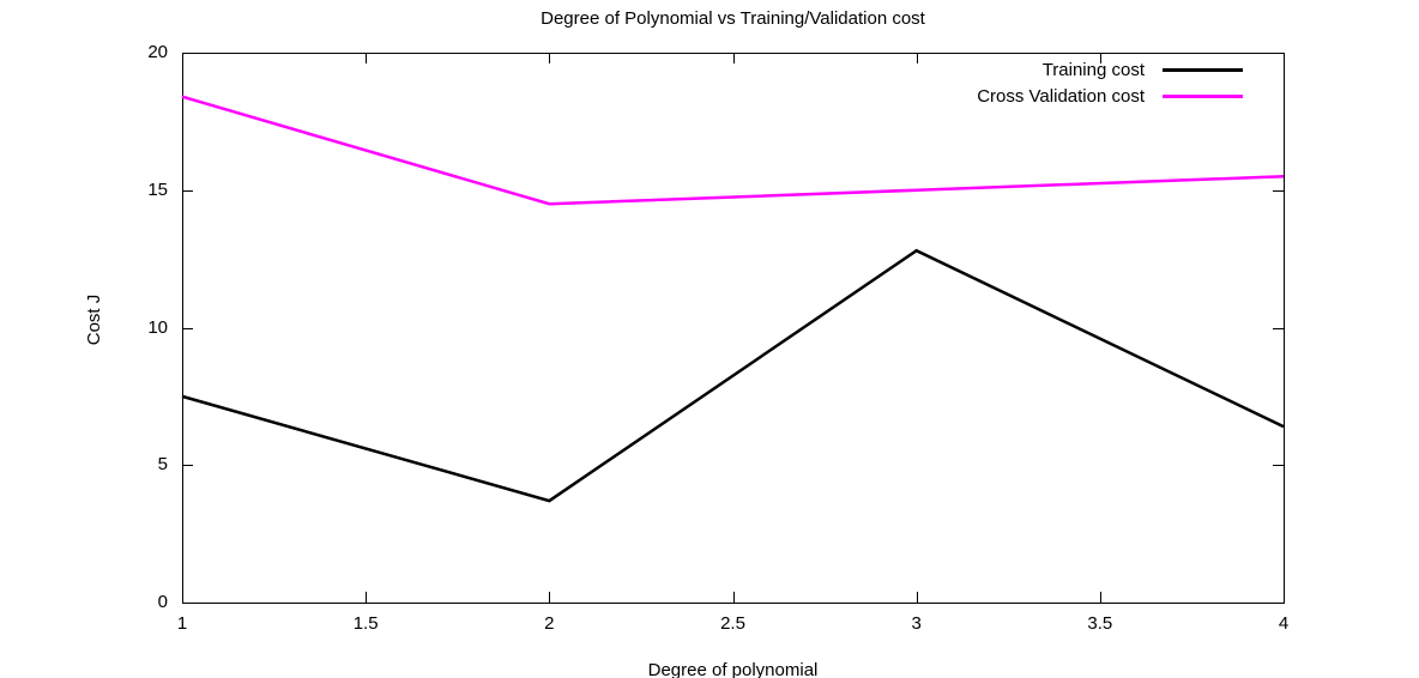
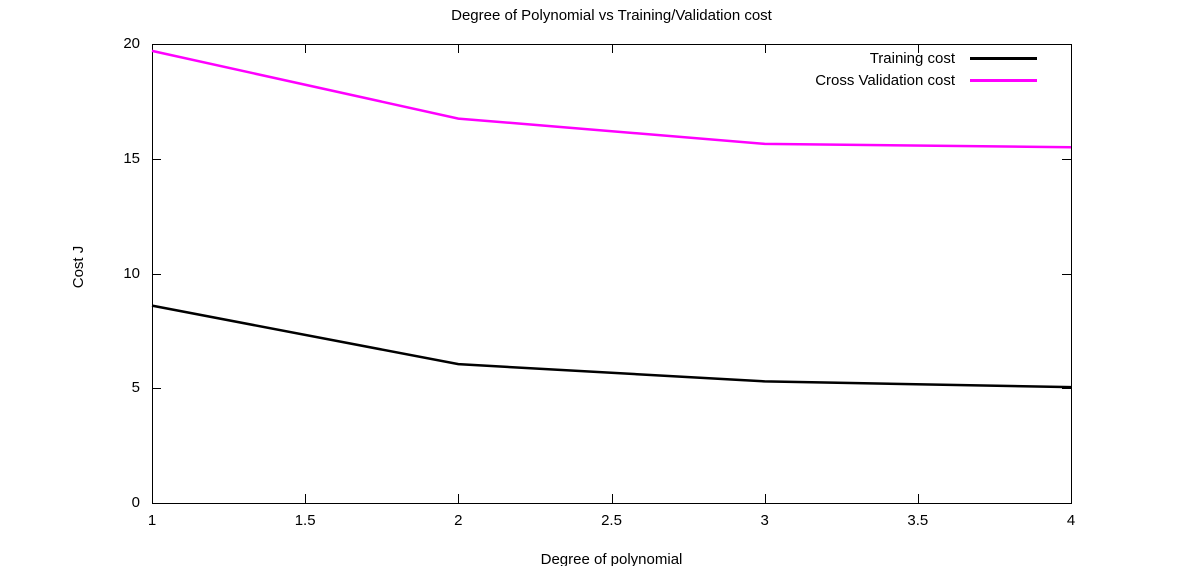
Training cost/1: 7.5 -> 8.6
Cross Validation cost/1: 18.4 -> 19.7
Training cost/2: 3.7 -> 6.0
Cross Validation cost/2: 14.5 -> 16.8
Training cost/3: 12.8 -> 5.3
Cross Validation cost/3: 15.0 -> 15.7
Training cost/4: 6.4 -> 5.0
